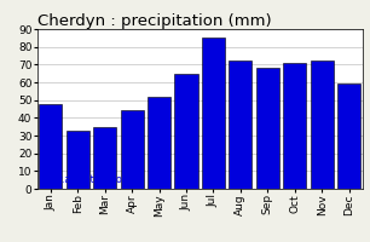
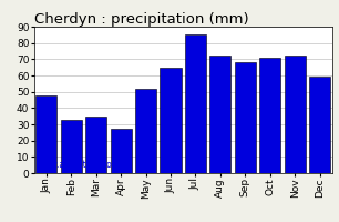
Apr: 44 -> 27
